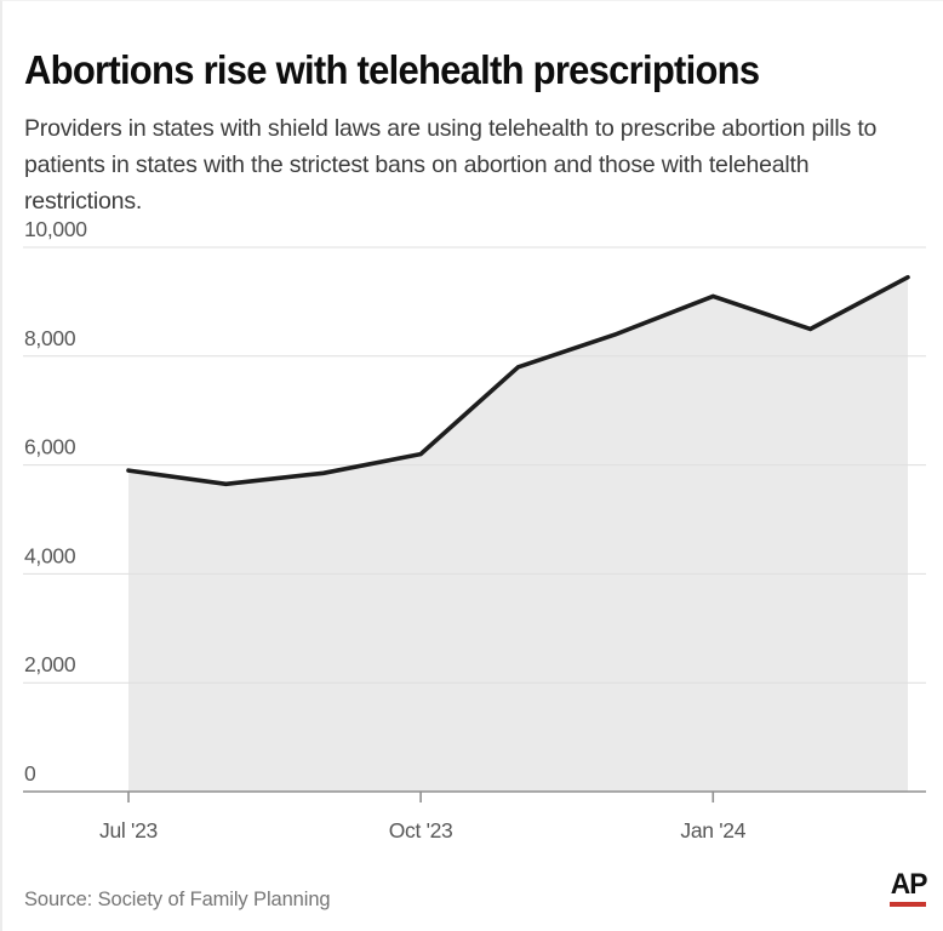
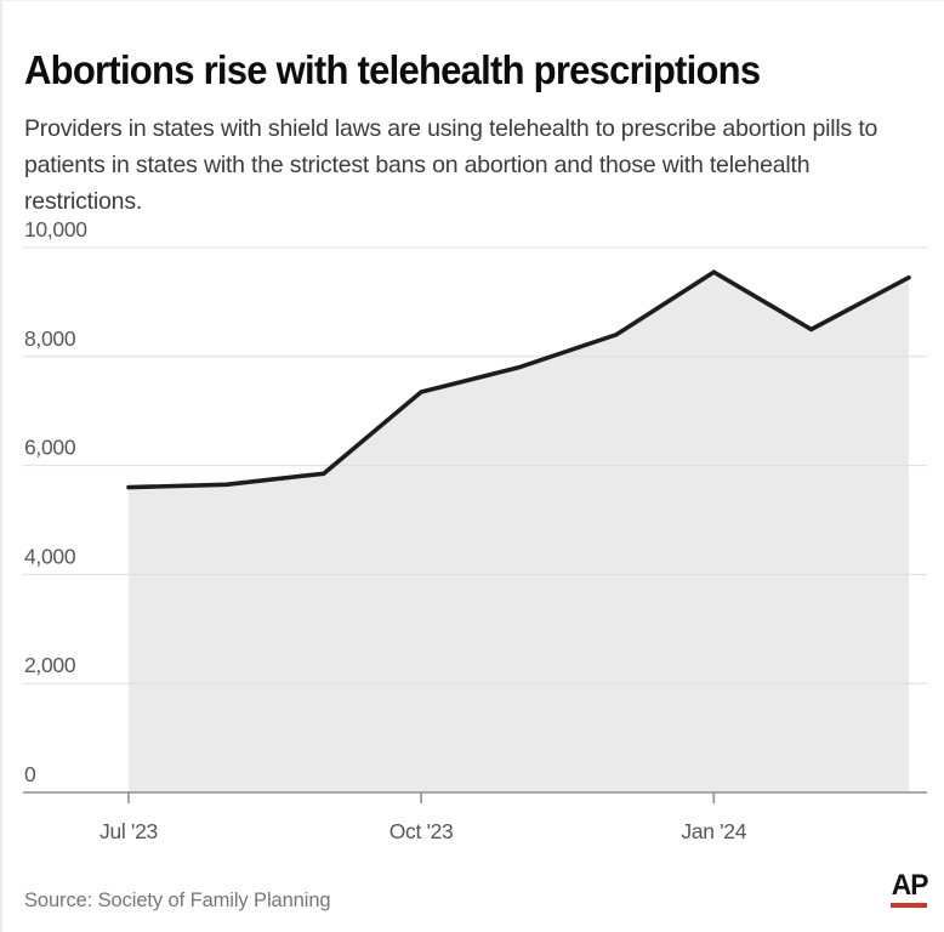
Jul '23: 5900 -> 5600
Oct '23: 6200 -> 7400
Jan '24: 9100 -> 9600
